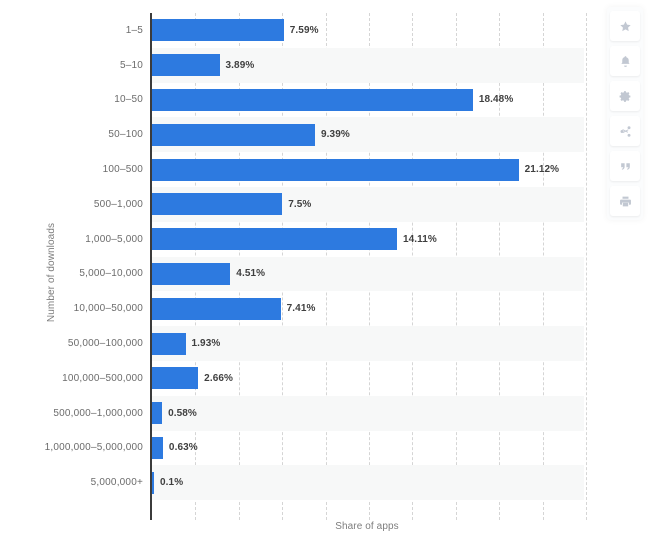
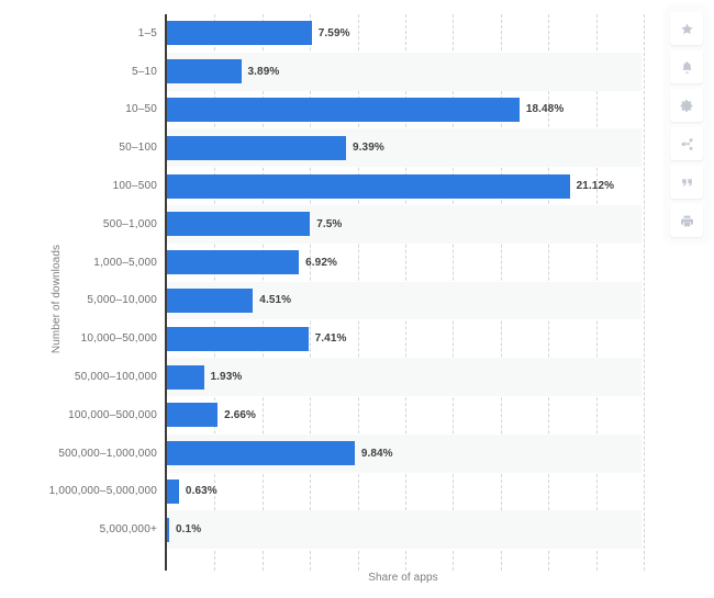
1,000–5,000: 14.11% -> 6.92%
500,000–1,000,000: 0.58% -> 9.84%
